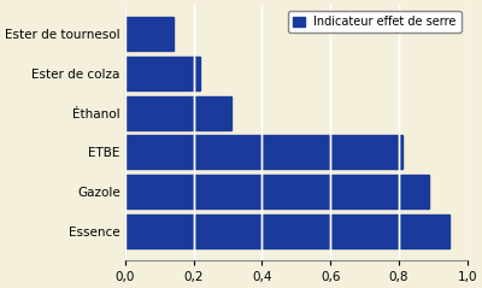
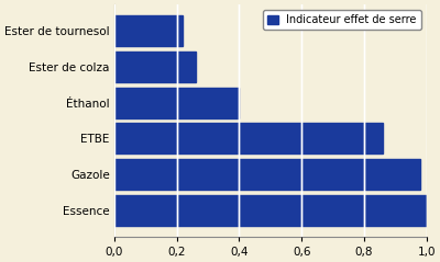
Ester de tournesol: 0,14 -> 0,22
Ester de colza: 0,22 -> 0,26
Éthanol: 0,31 -> 0,40
ETBE: 0,81 -> 0,86
Gazole: 0,89 -> 0,98
Essence: 0,95 -> 1,00
